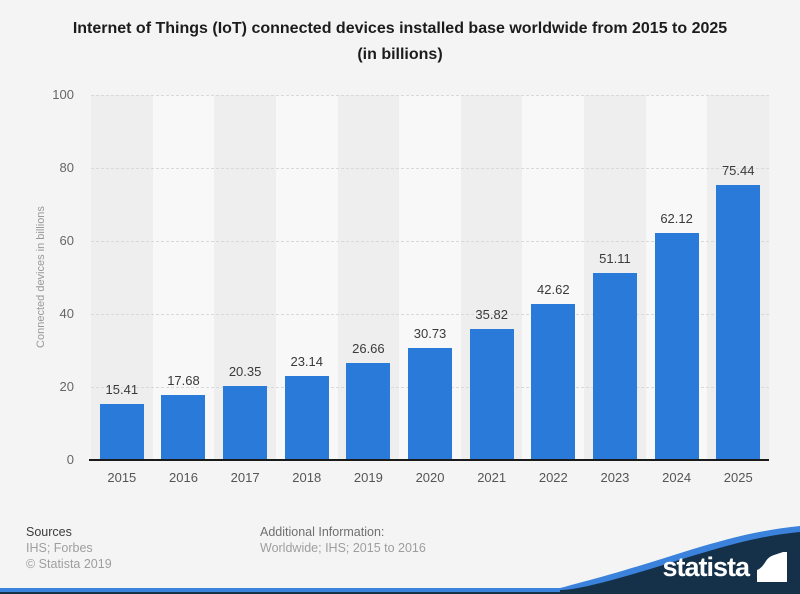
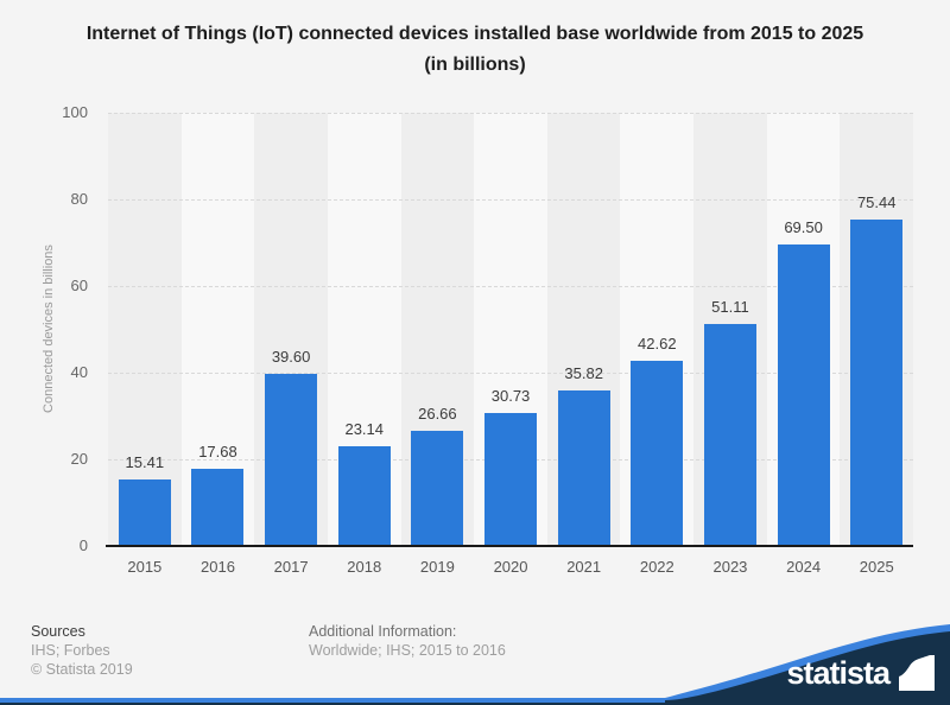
2017: 20.35 -> 39.60
2024: 62.12 -> 69.50
